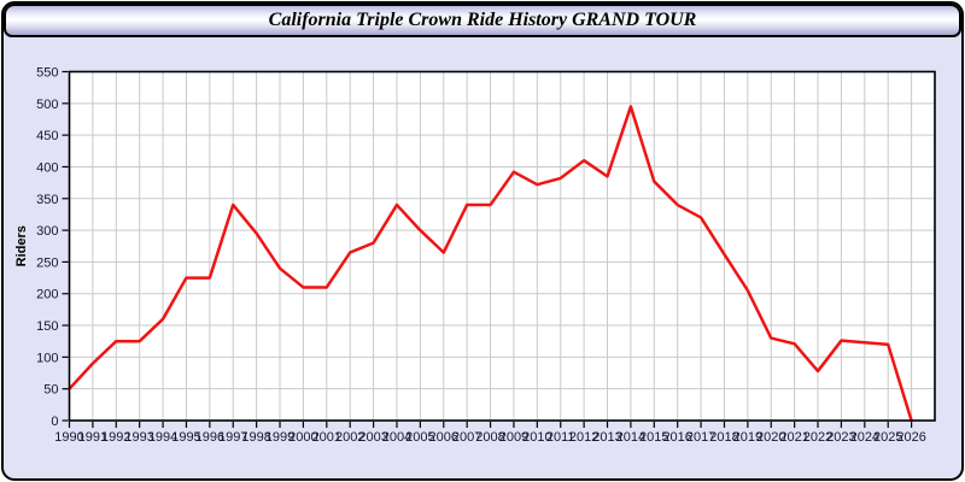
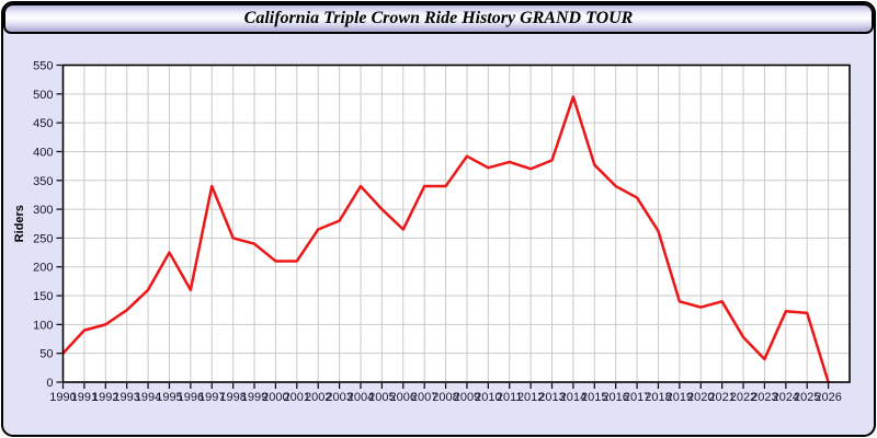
1992: 120 -> 100
1996: 220 -> 160
1998: 300 -> 250
2012: 410 -> 370
2019: 200 -> 140
2021: 120 -> 140
2023: 130 -> 40
